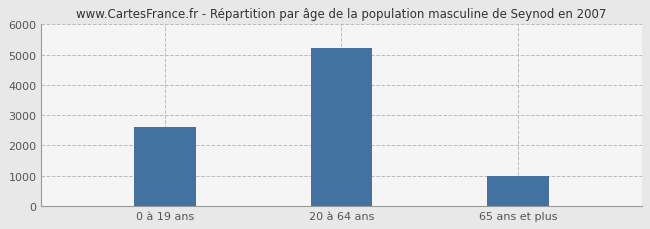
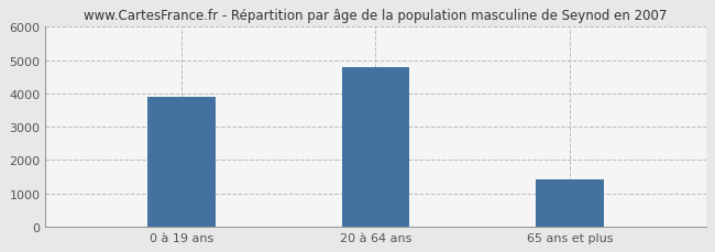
0 à 19 ans: 2600 -> 3900
20 à 64 ans: 5200 -> 4800
65 ans et plus: 1000 -> 1400
